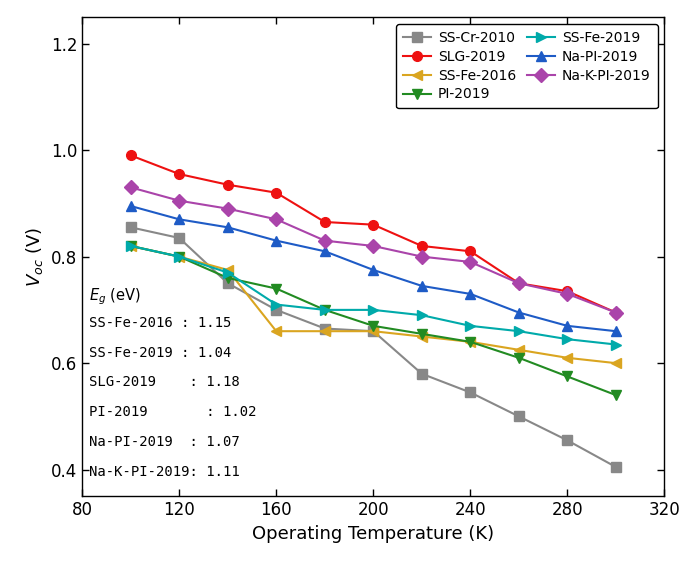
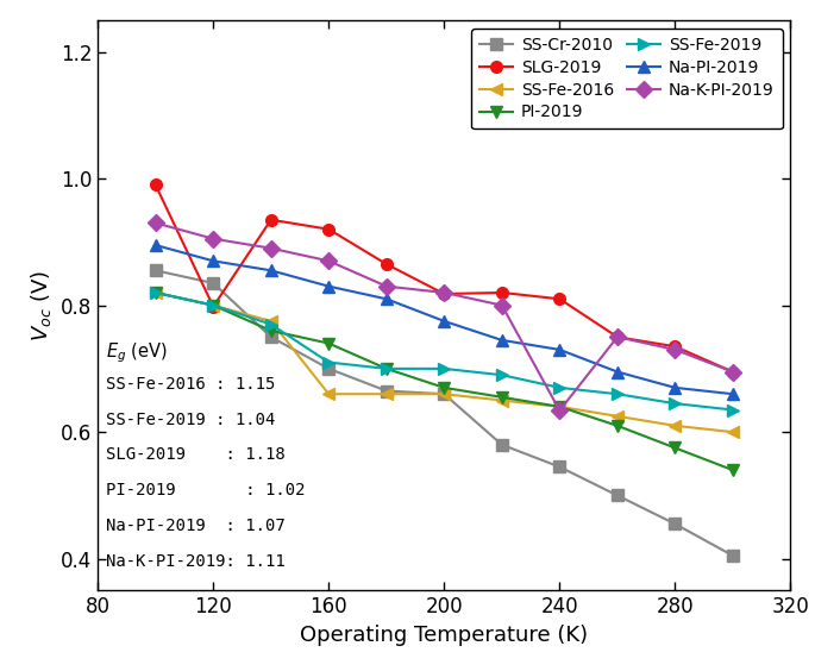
SLG-2019/120: 0.955 -> 0.798
SLG-2019/200: 0.860 -> 0.818
Na-K-PI-2019/240: 0.790 -> 0.634
